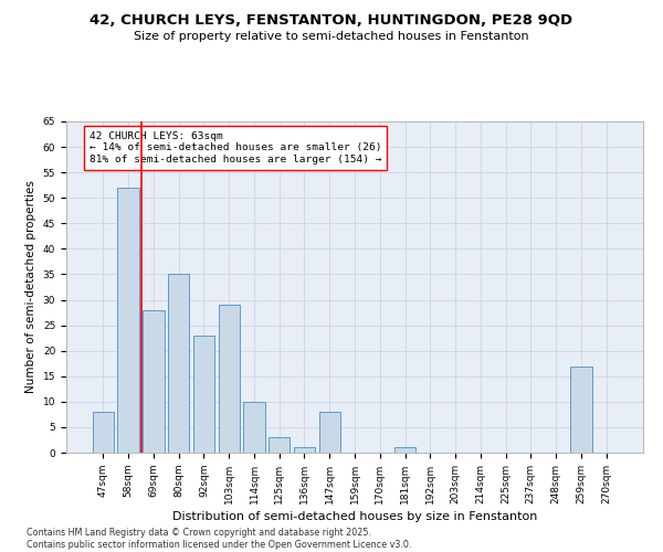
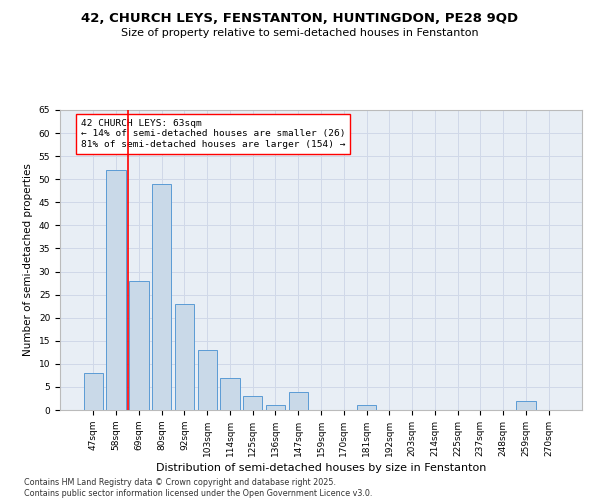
80sqm: 35 -> 49
103sqm: 29 -> 13
114sqm: 10 -> 7
147sqm: 8 -> 4
259sqm: 17 -> 2
